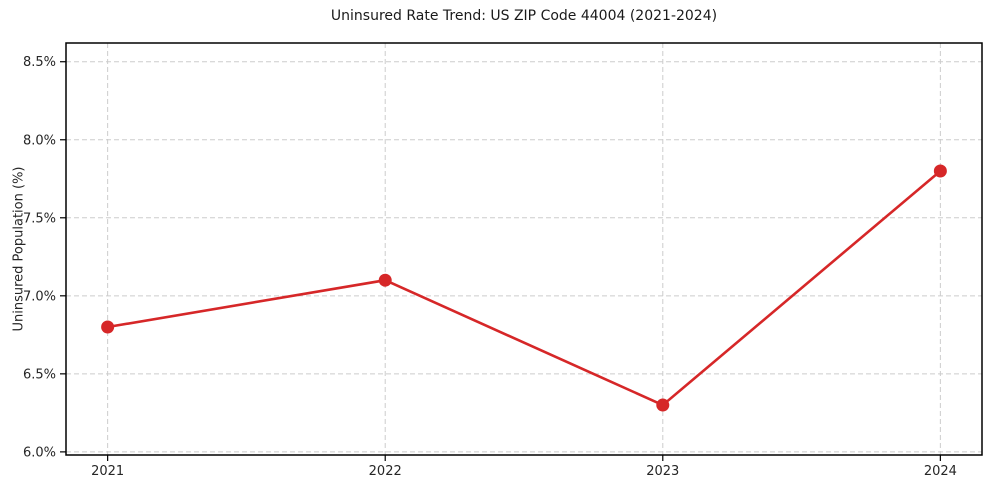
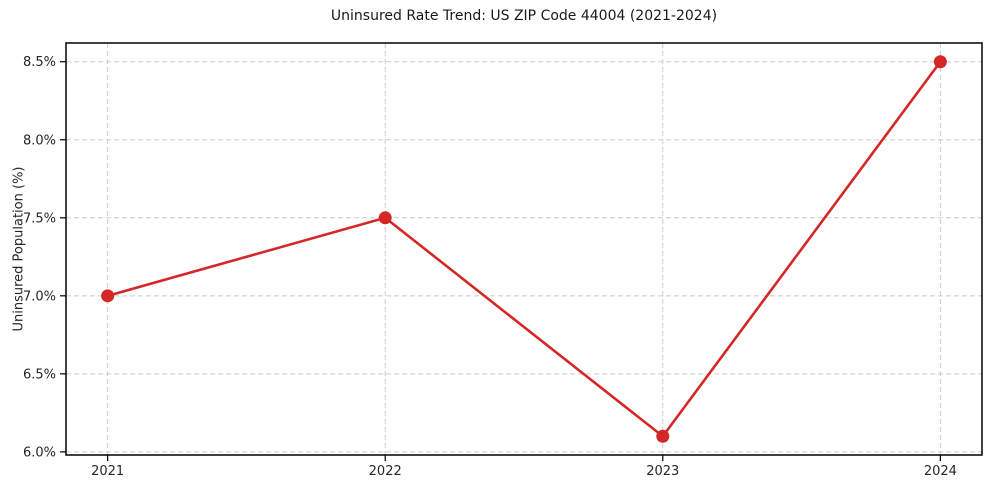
2021: 6.8% -> 7.0%
2022: 7.1% -> 7.5%
2023: 6.3% -> 6.1%
2024: 7.8% -> 8.5%
